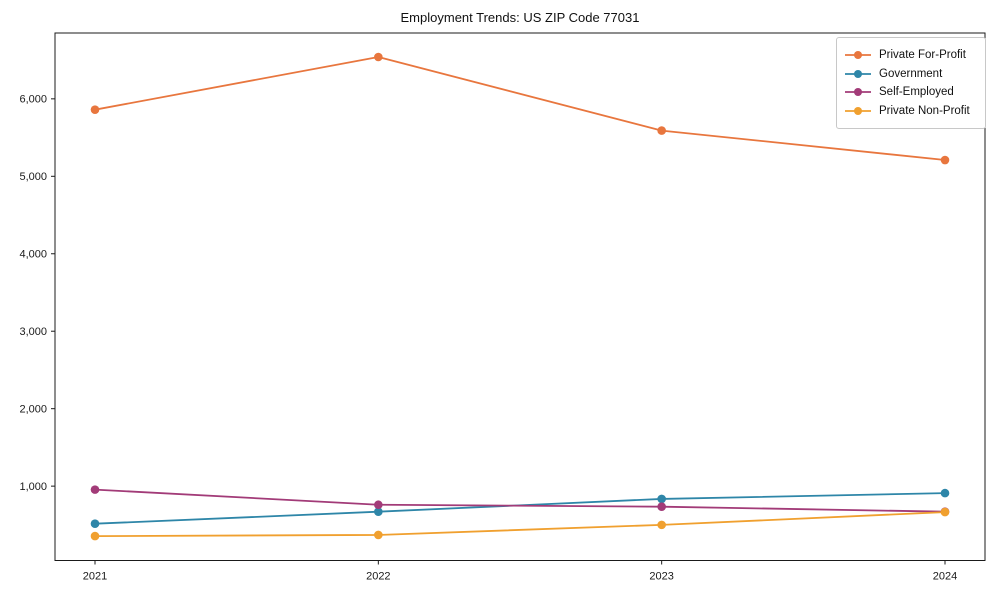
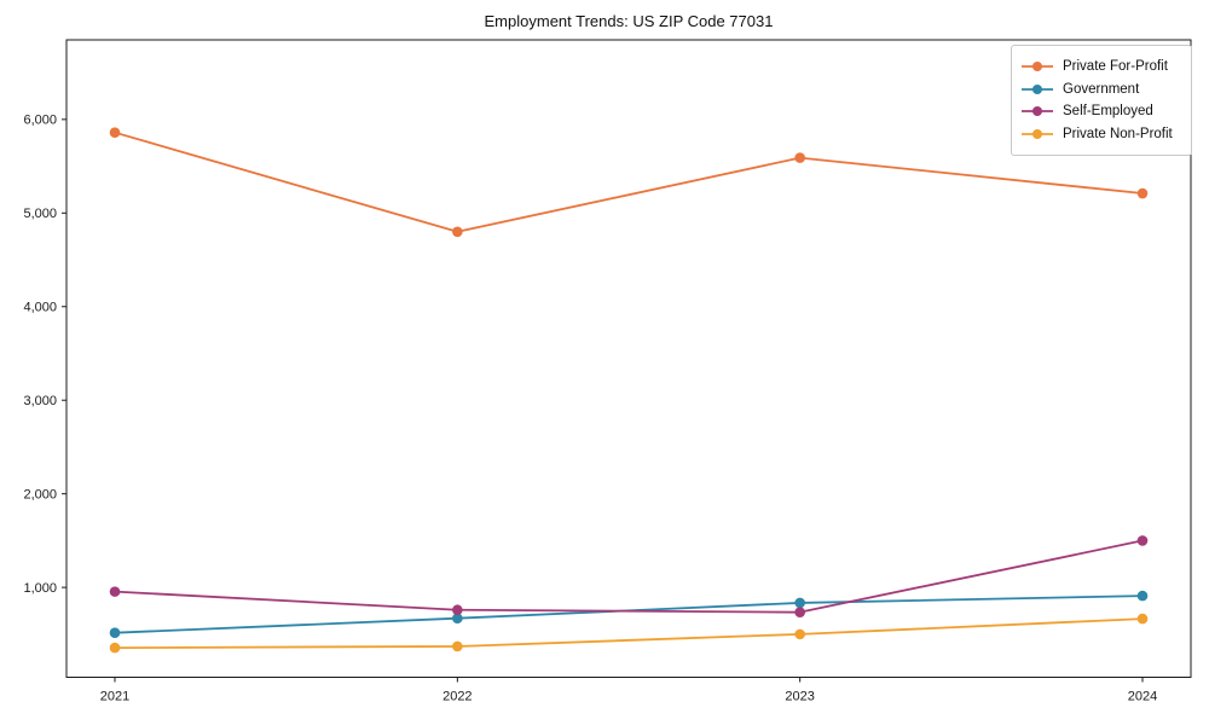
Private For-Profit/2022: 6500 -> 4800
Self-Employed/2024: 700 -> 1500
